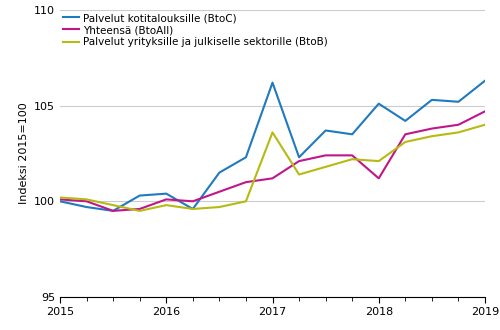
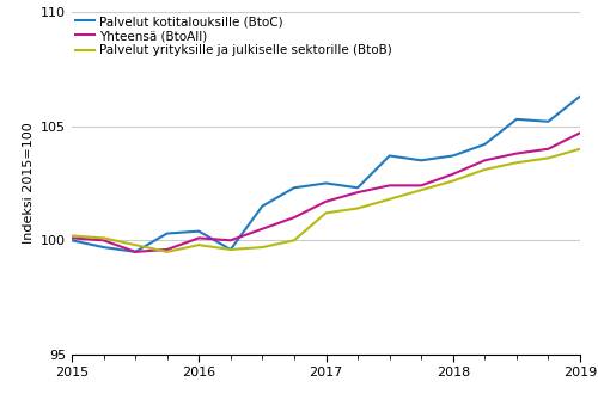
Palvelut kotitalouksille (BtoC)/2017: 106.2 -> 102.5
Yhteensä (BtoAll)/2017: 101.2 -> 101.7
Palvelut yrityksille ja julkiselle sektorille (BtoB)/2017: 103.6 -> 101.2
Palvelut kotitalouksille (BtoC)/2018: 105.1 -> 103.7
Yhteensä (BtoAll)/2018: 101.2 -> 102.9
Palvelut yrityksille ja julkiselle sektorille (BtoB)/2018: 102.1 -> 102.6
